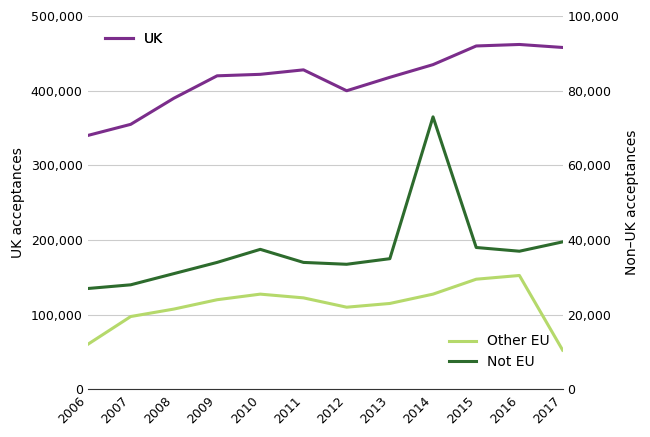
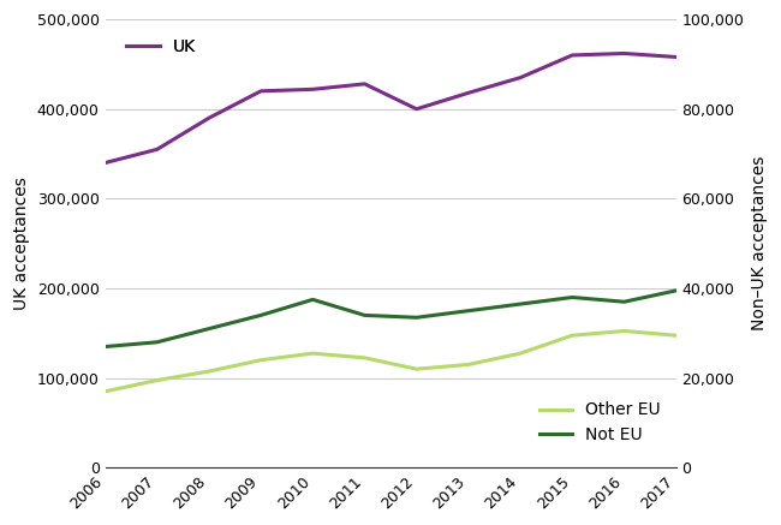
Other EU/2006: 12,000 -> 17,000
Not EU/2014: 73,000 -> 36,500
Other EU/2017: 10,500 -> 29,500
